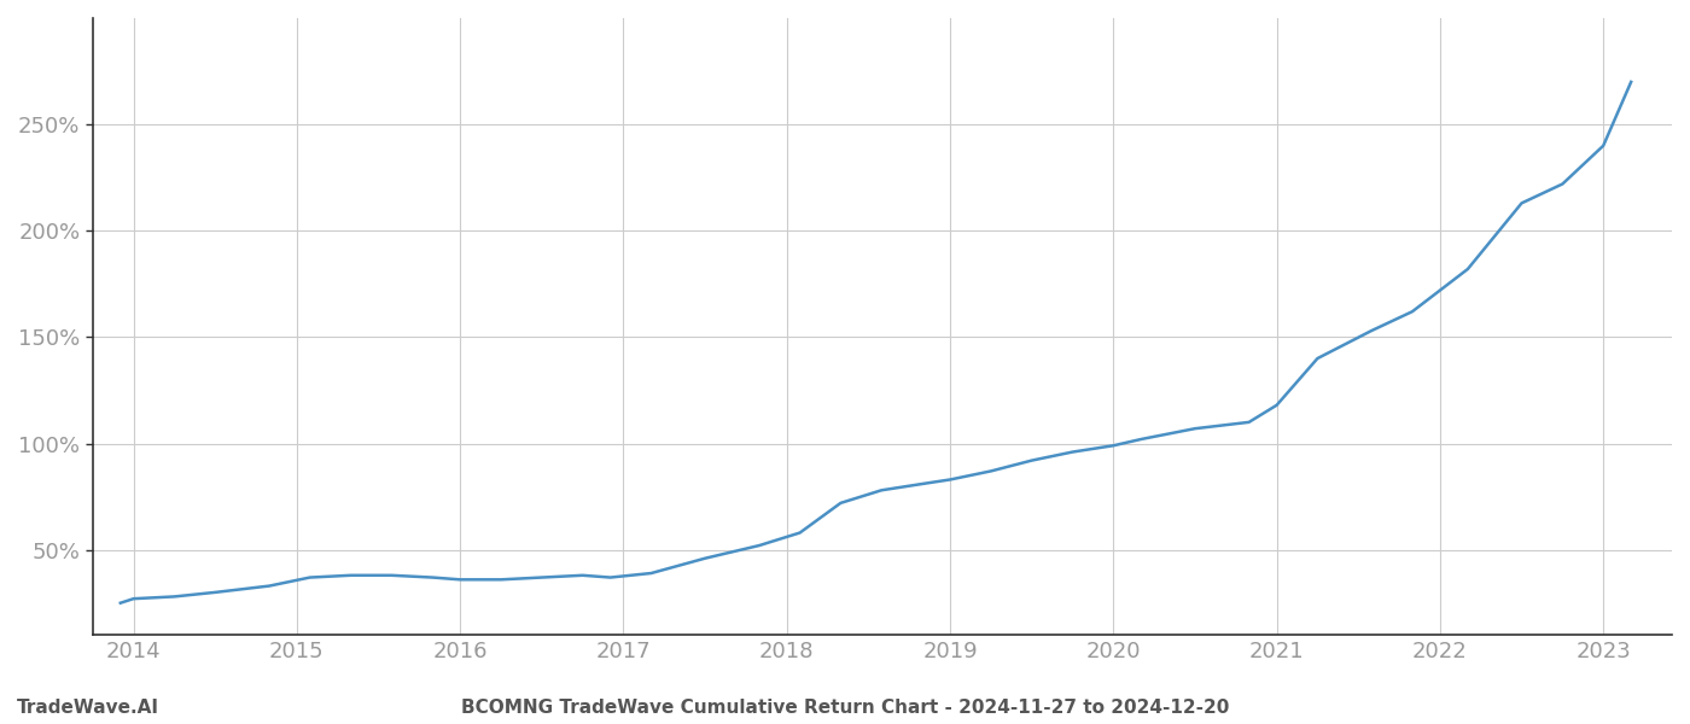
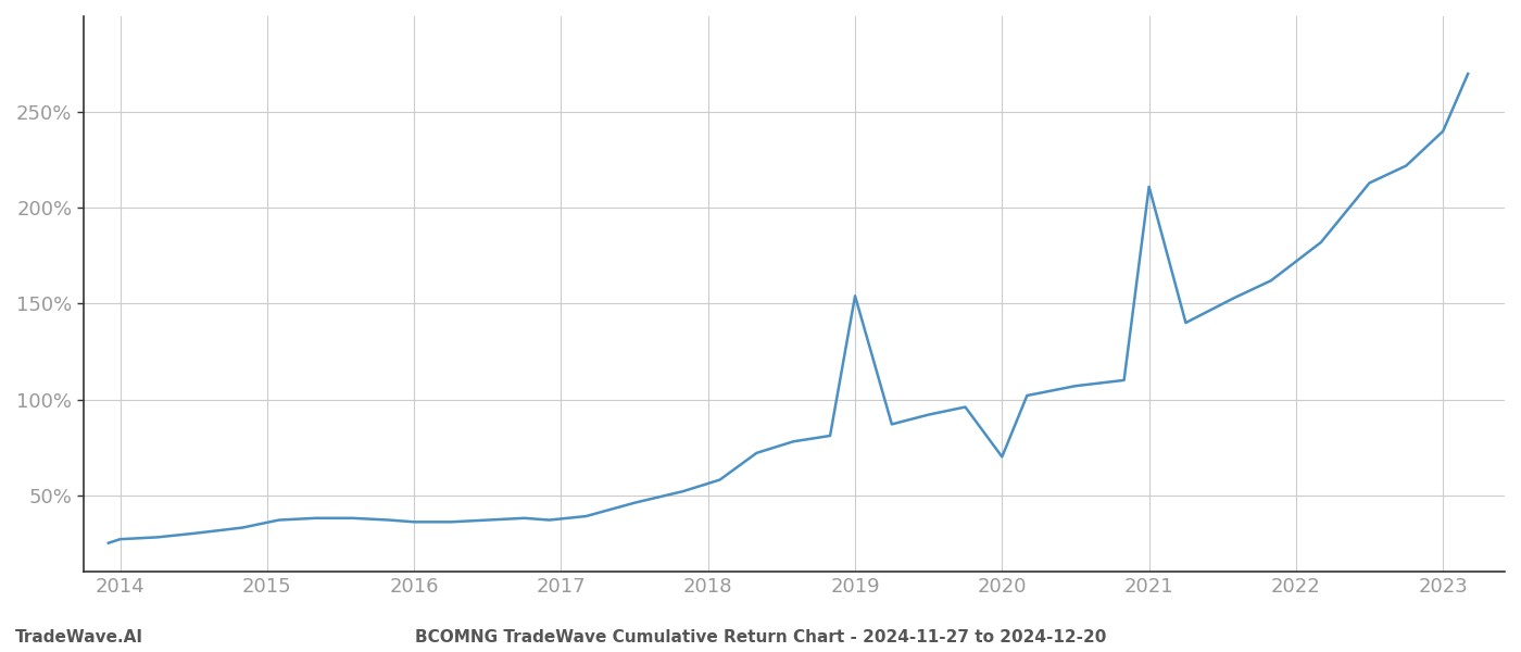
2019: 83% -> 154%
2020: 99% -> 70%
2021: 118% -> 211%
